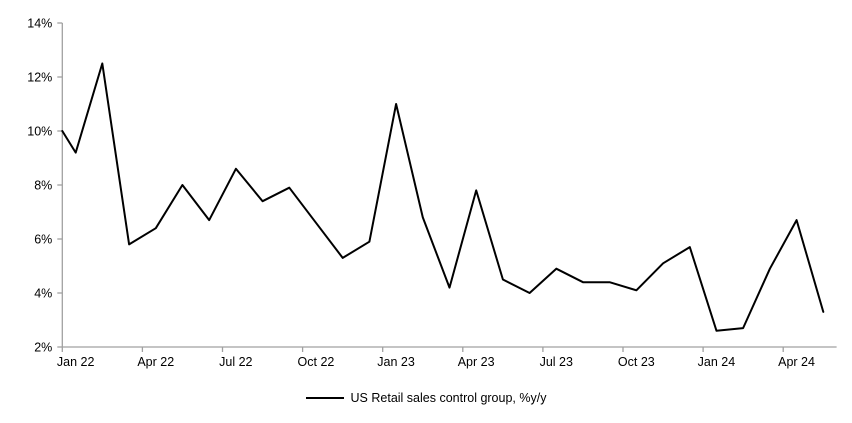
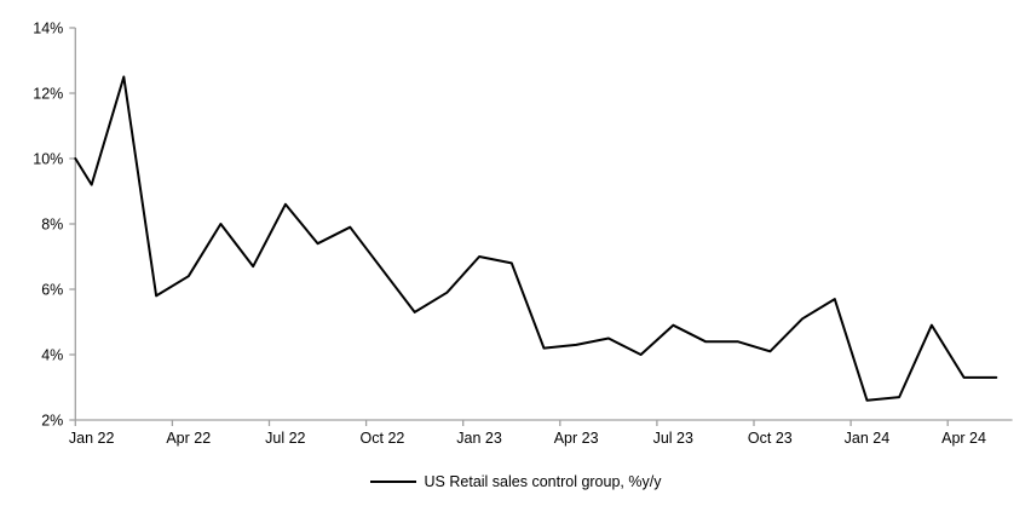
Jan 23: 11.0% -> 7.0%
Apr 23: 7.8% -> 4.3%
Apr 24: 6.7% -> 3.3%
